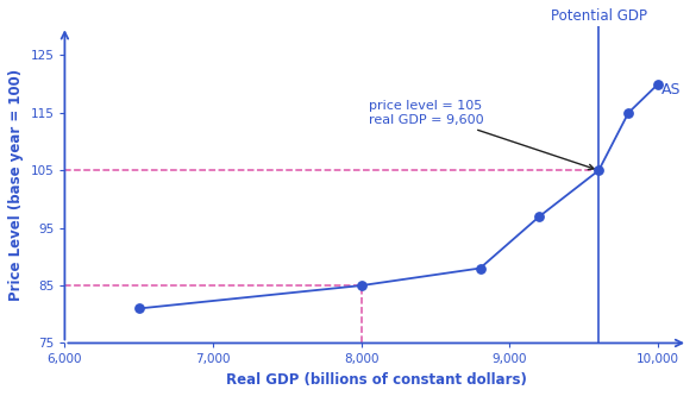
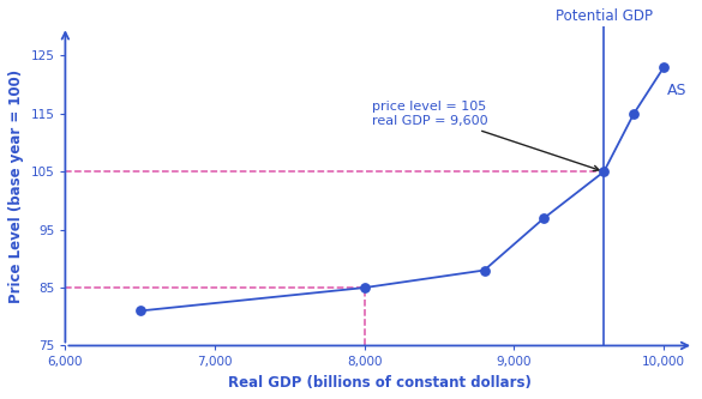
10,000: 120 -> 123
